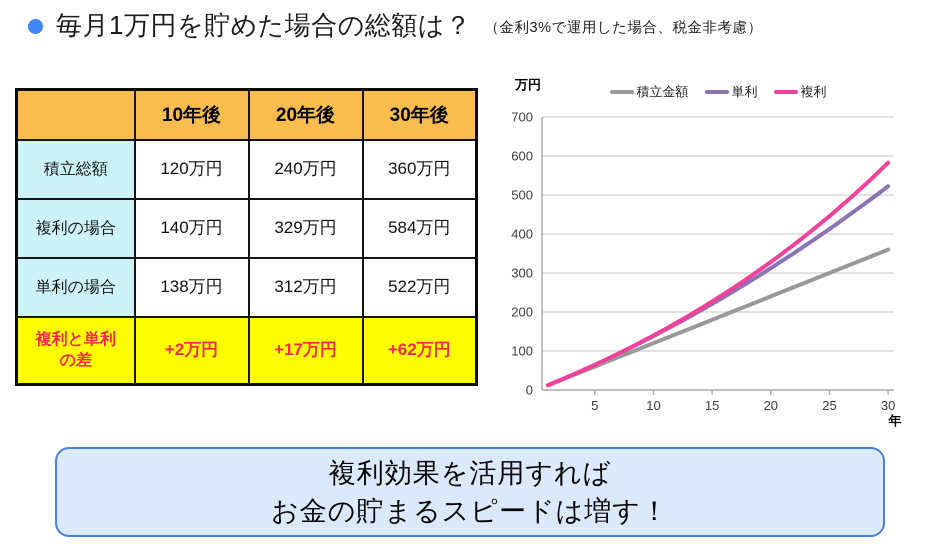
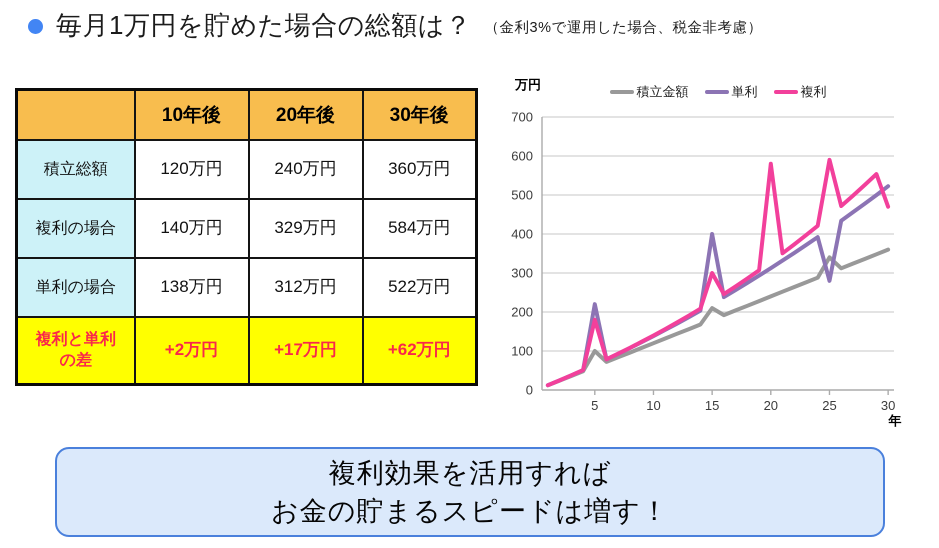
積立金額/5: 60 -> 100
単利/5: 60 -> 220
複利/5: 60 -> 180
積立金額/15: 180 -> 210
単利/15: 220 -> 400
複利/15: 230 -> 300
複利/20: 330 -> 580
積立金額/25: 300 -> 340
単利/25: 410 -> 280
複利/25: 450 -> 590
複利/30: 580 -> 470
